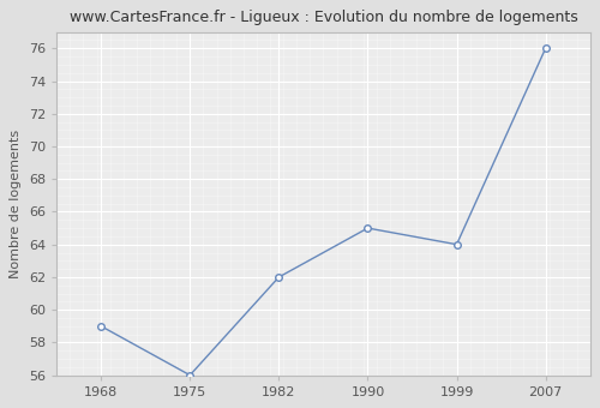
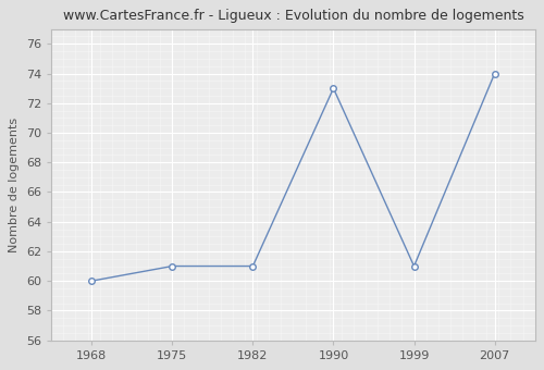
1968: 59 -> 60
1975: 56 -> 61
1982: 62 -> 61
1990: 65 -> 73
1999: 64 -> 61
2007: 76 -> 74
